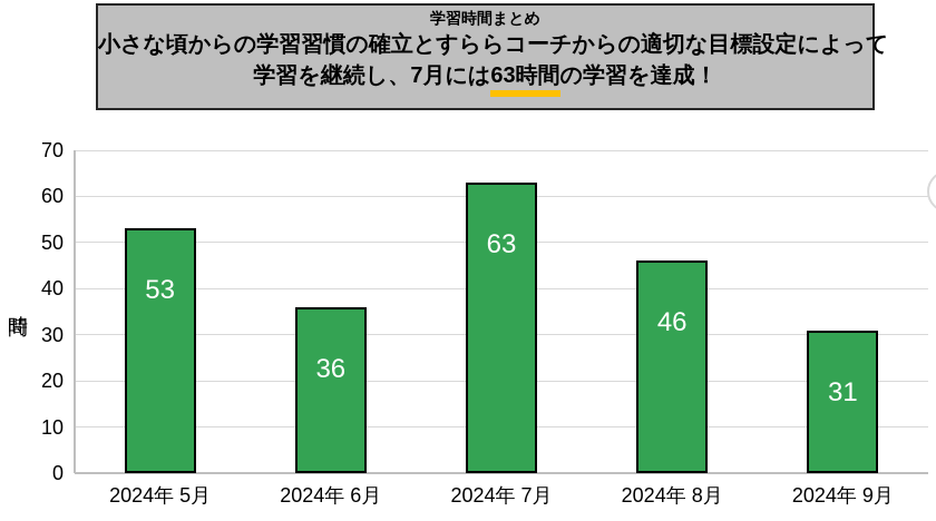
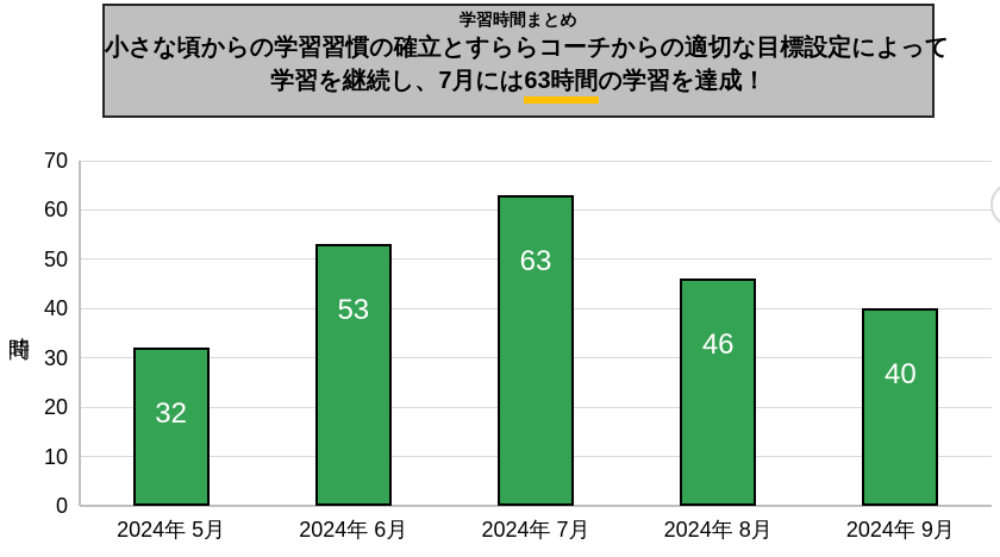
2024年 5月: 53 -> 32
2024年 6月: 36 -> 53
2024年 9月: 31 -> 40
